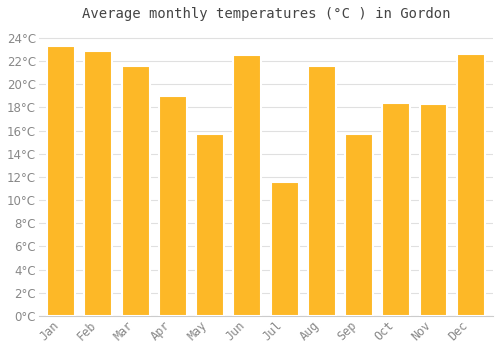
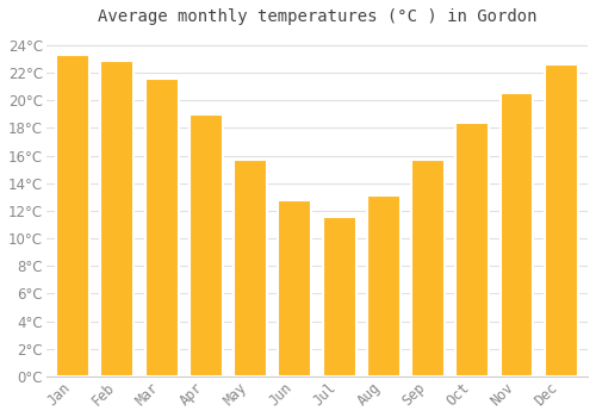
Jun: 22.5°C -> 12.8°C
Aug: 21.6°C -> 13.1°C
Nov: 18.3°C -> 20.5°C
